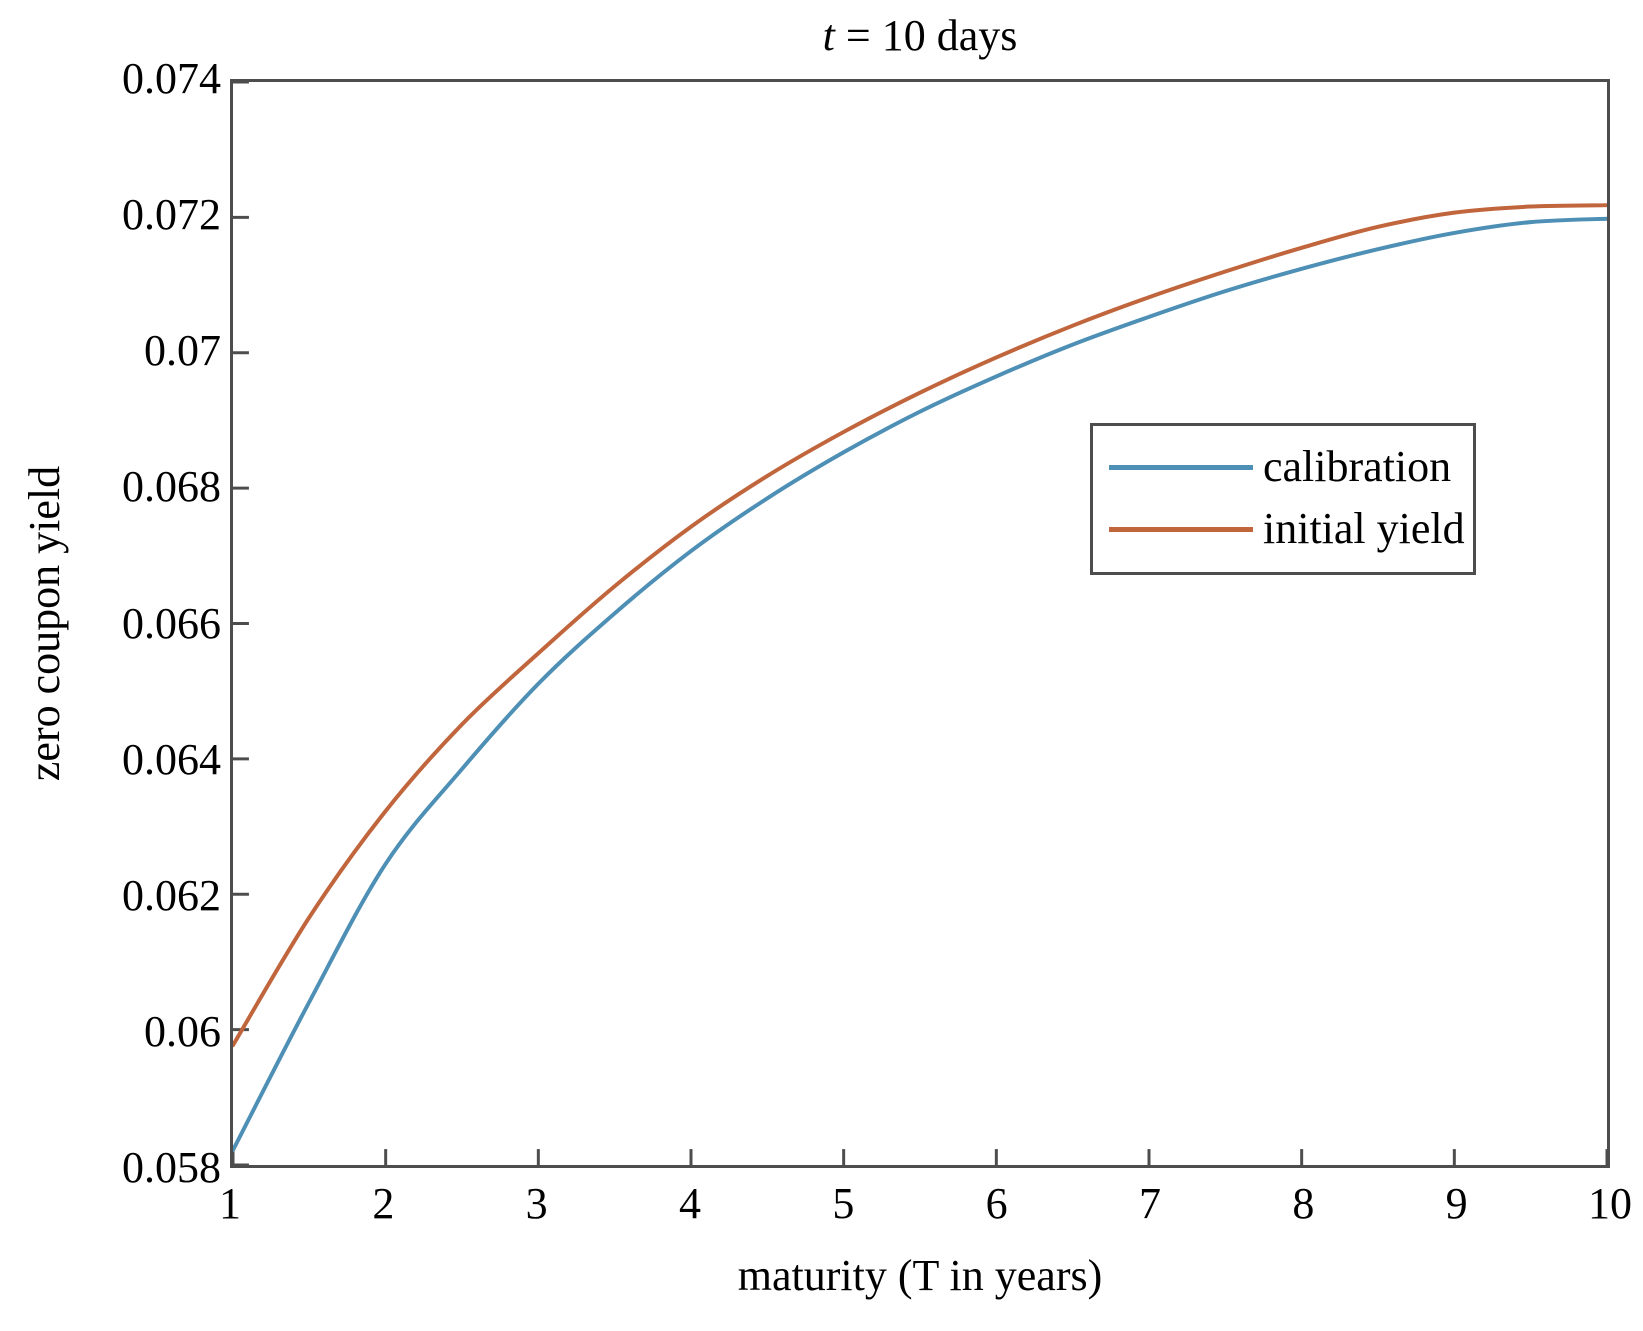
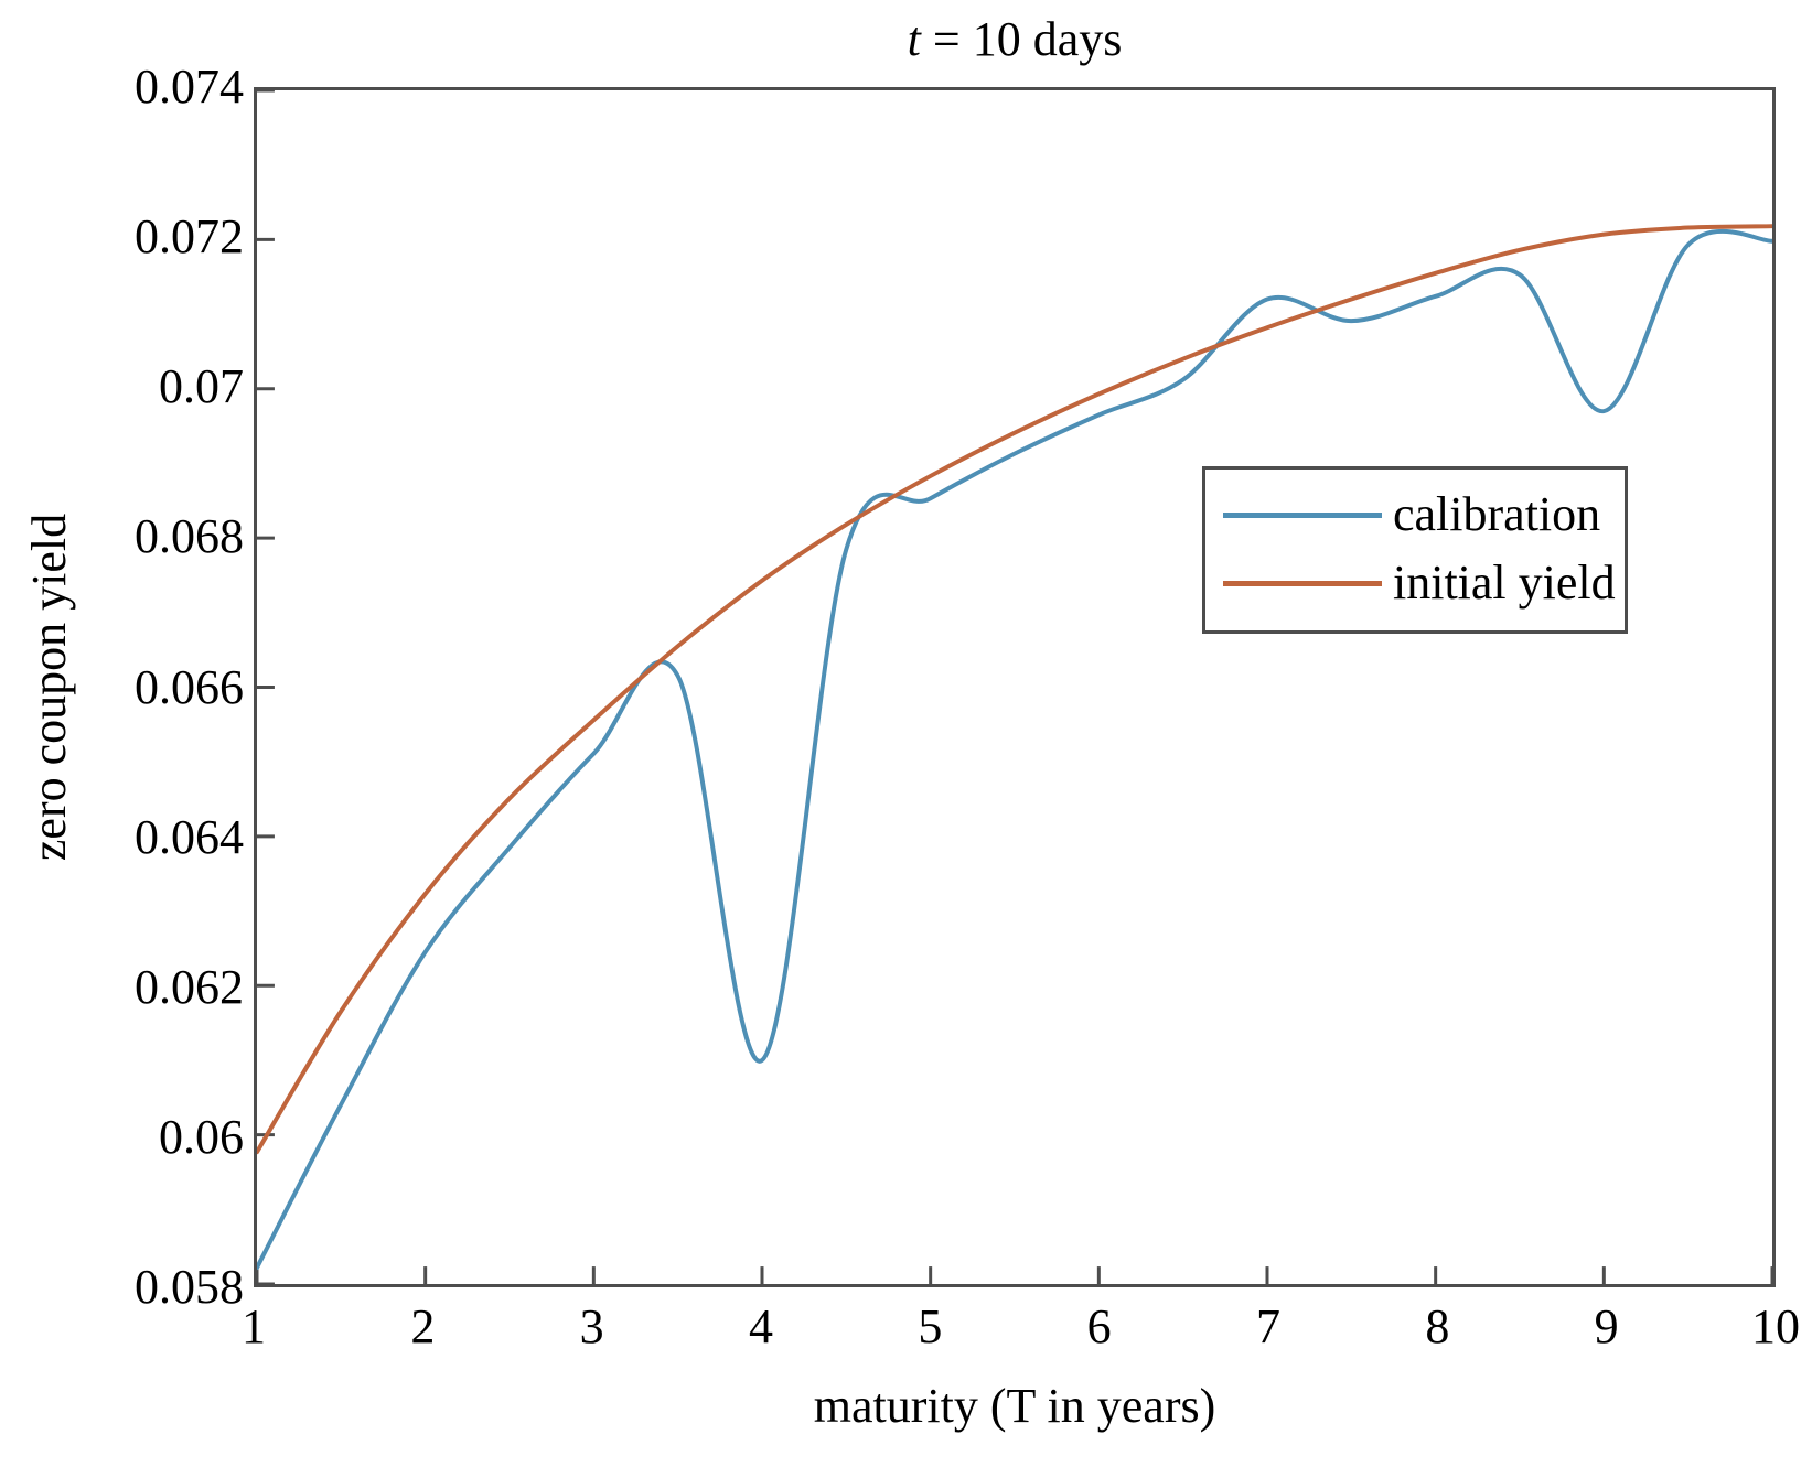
calibration/4: 0.0671 -> 0.0610
calibration/7: 0.0705 -> 0.0712
calibration/9: 0.0718 -> 0.0697
